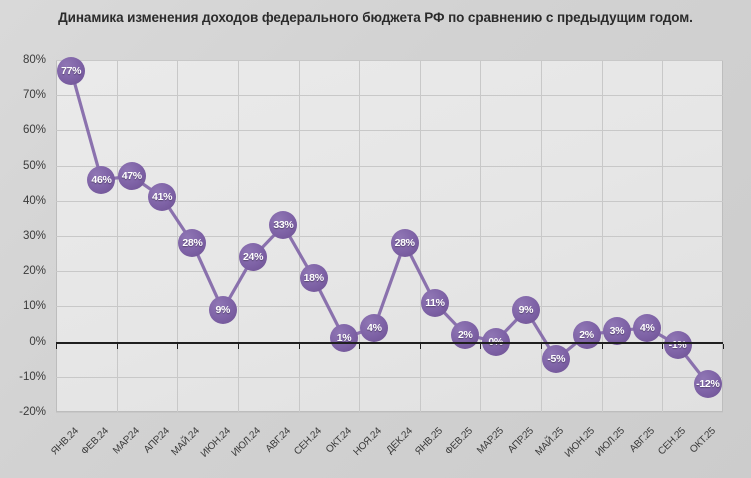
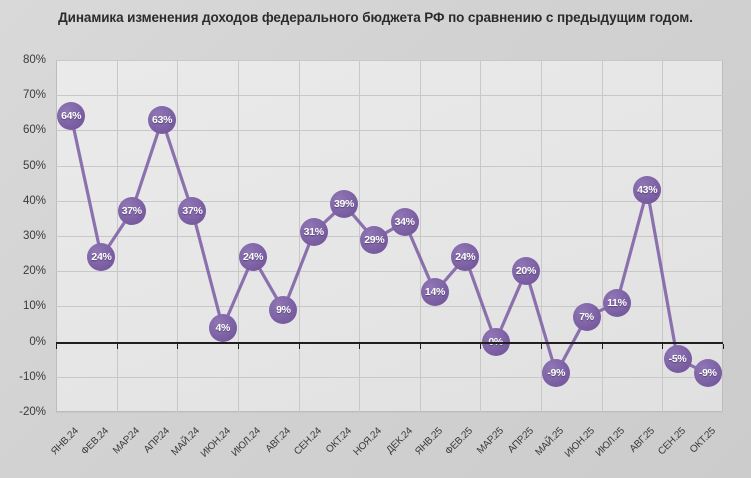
ЯНВ.24: 77% -> 64%
ФЕВ.24: 46% -> 24%
МАР.24: 47% -> 37%
АПР.24: 41% -> 63%
МАЙ.24: 28% -> 37%
ИЮН.24: 9% -> 4%
АВГ.24: 33% -> 9%
СЕН.24: 18% -> 31%
ОКТ.24: 1% -> 39%
НОЯ.24: 4% -> 29%
ДЕК.24: 28% -> 34%
ЯНВ.25: 11% -> 14%
ФЕВ.25: 2% -> 24%
АПР.25: 9% -> 20%
МАЙ.25: -5% -> -9%
ИЮН.25: 2% -> 7%
ИЮЛ.25: 3% -> 11%
АВГ.25: 4% -> 43%
СЕН.25: -1% -> -5%
ОКТ.25: -12% -> -9%
